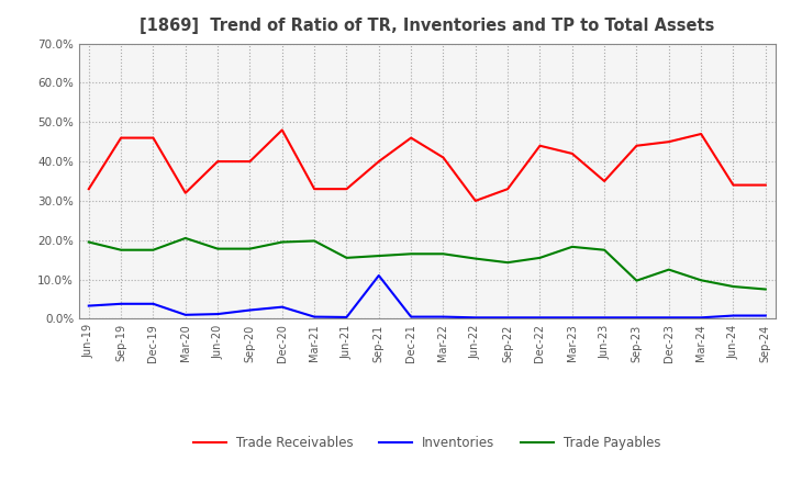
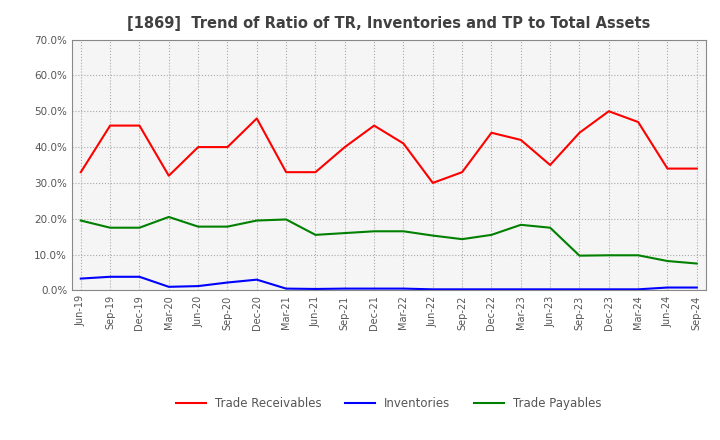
Inventories/Sep-21: 11.0% -> 0.5%
Trade Receivables/Dec-23: 45% -> 50%
Trade Payables/Dec-23: 12.5% -> 9.8%
